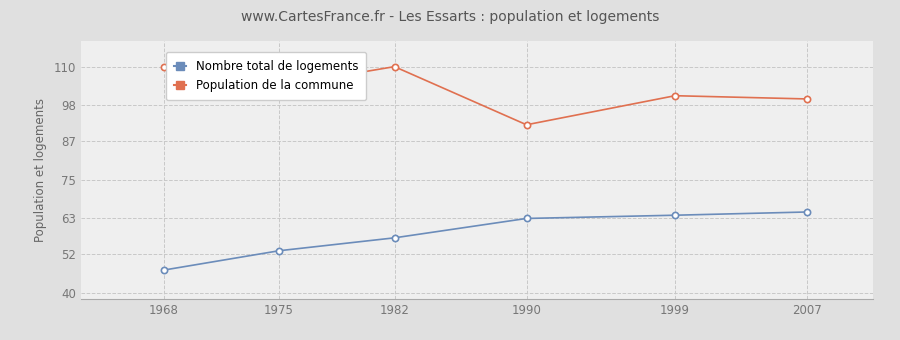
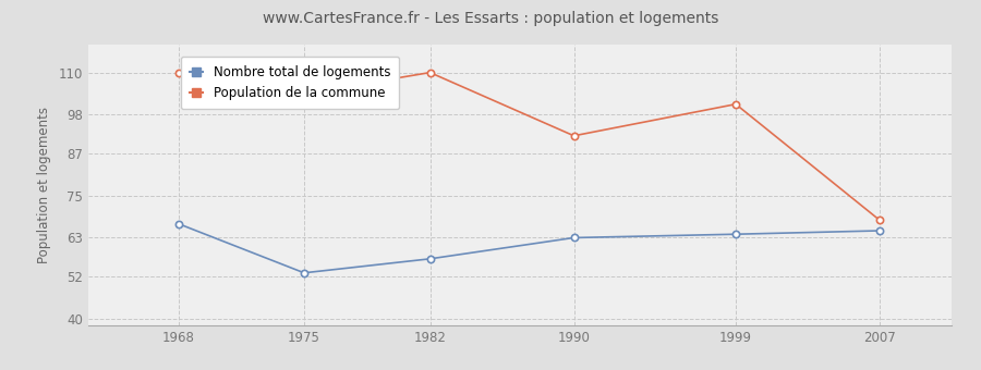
Nombre total de logements/1968: 47 -> 67
Population de la commune/2007: 100 -> 68
